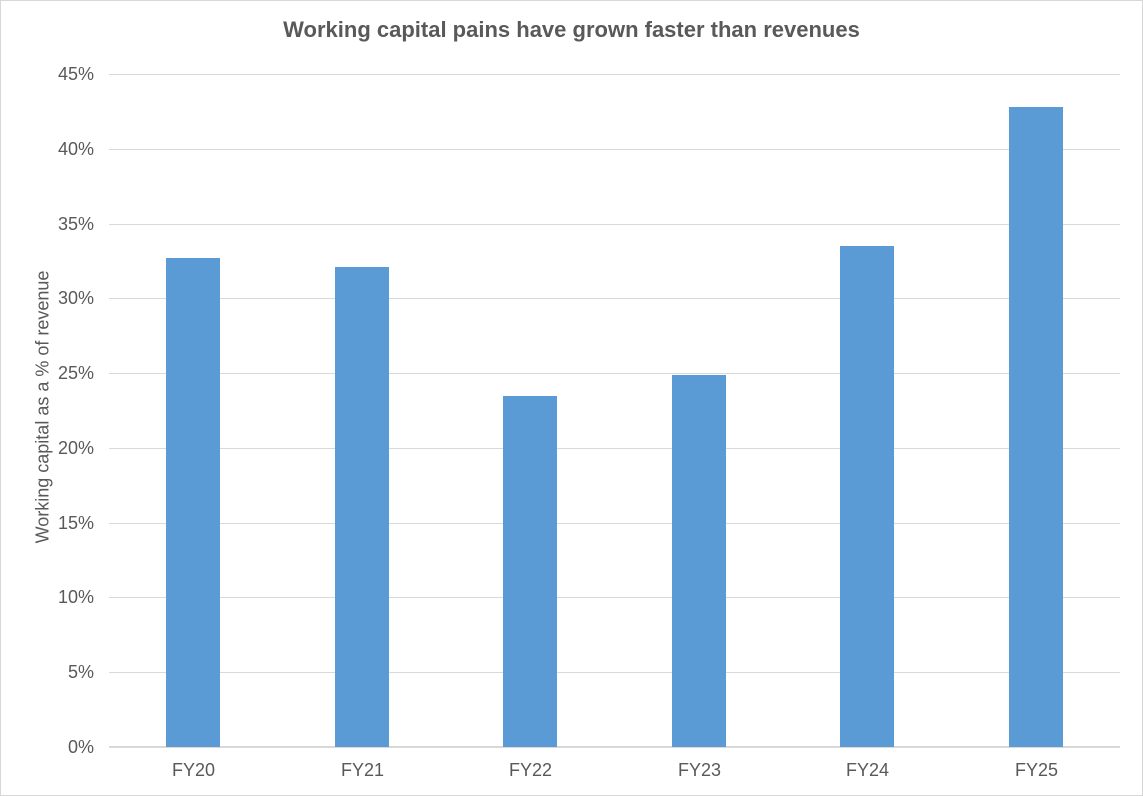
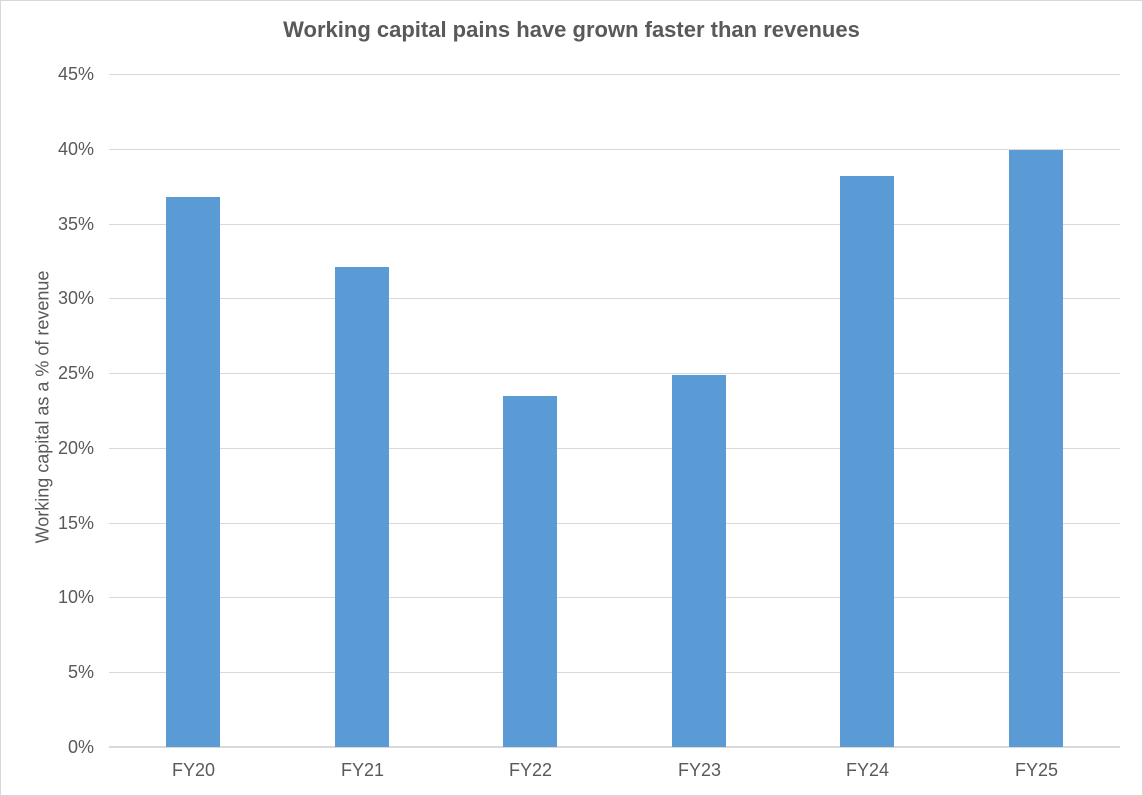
FY20: 32.7% -> 36.8%
FY24: 33.5% -> 38.2%
FY25: 42.8% -> 39.9%
